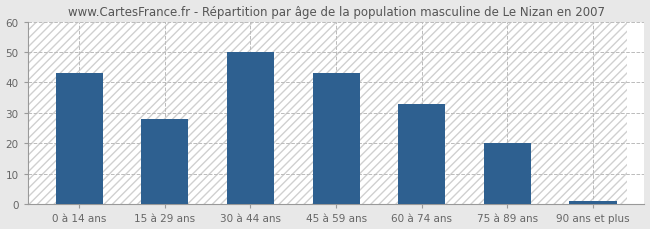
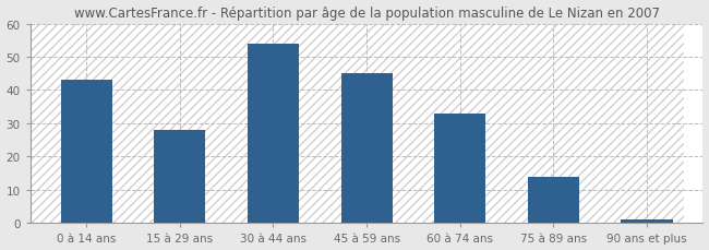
30 à 44 ans: 50 -> 54
45 à 59 ans: 43 -> 45
75 à 89 ans: 20 -> 14
